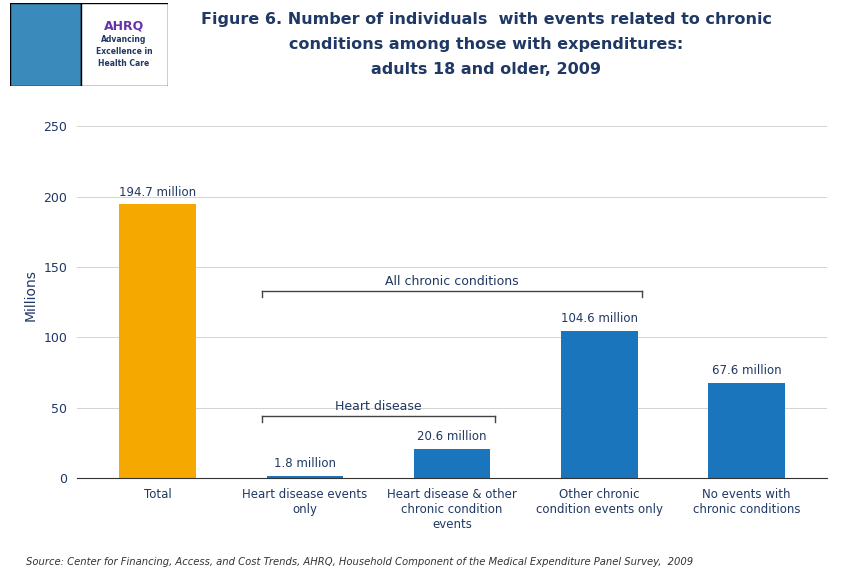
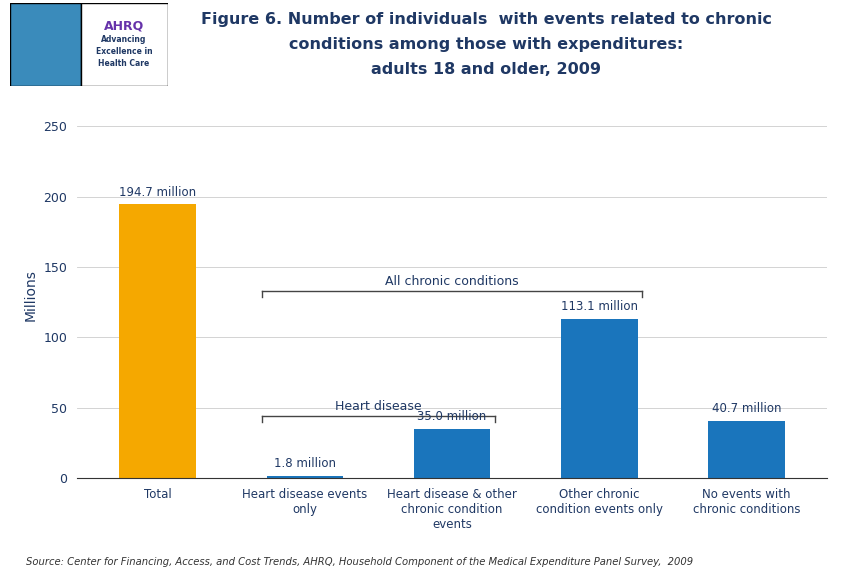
Heart disease & other chronic condition events: 20.6 -> 35.0
Other chronic condition events only: 104.6 -> 113.1
No events with chronic conditions: 67.6 -> 40.7
